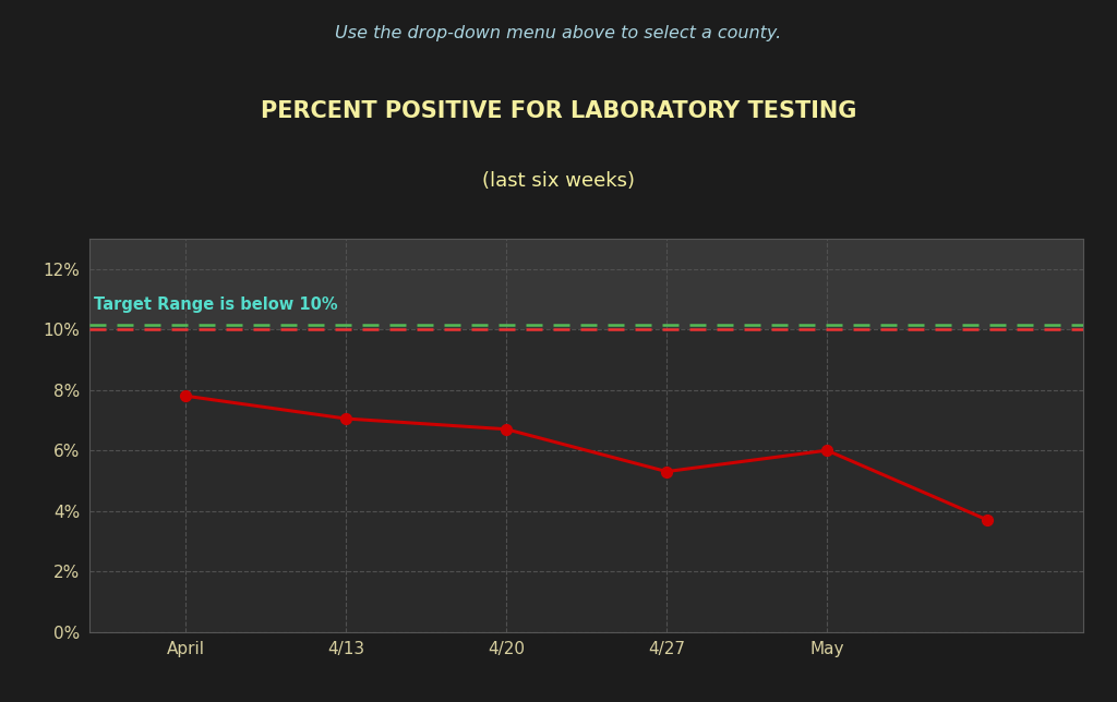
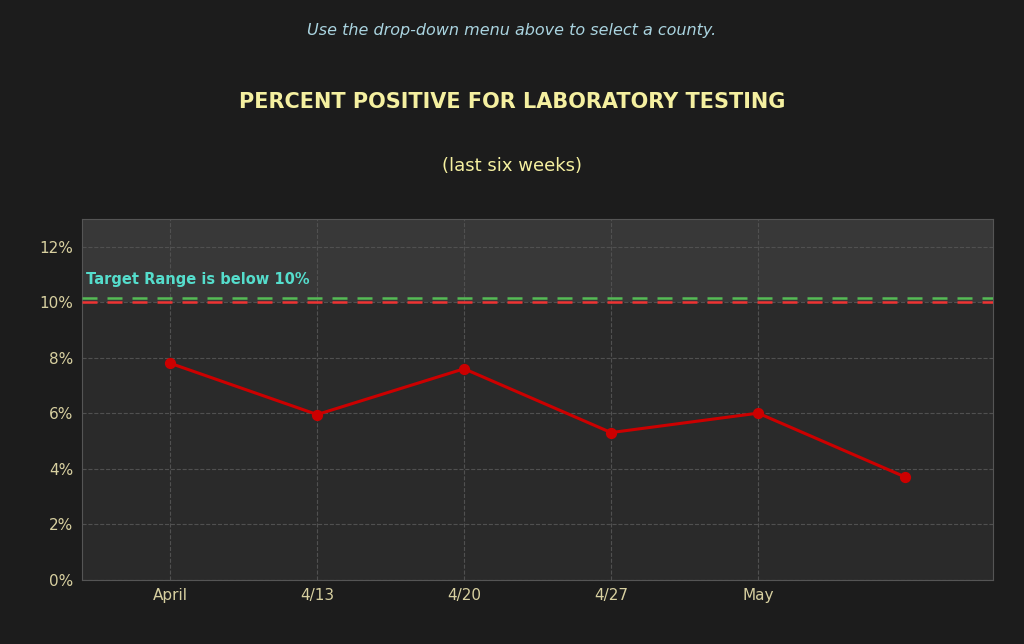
4/13: 7.05% -> 5.95%
4/20: 6.70% -> 7.60%
